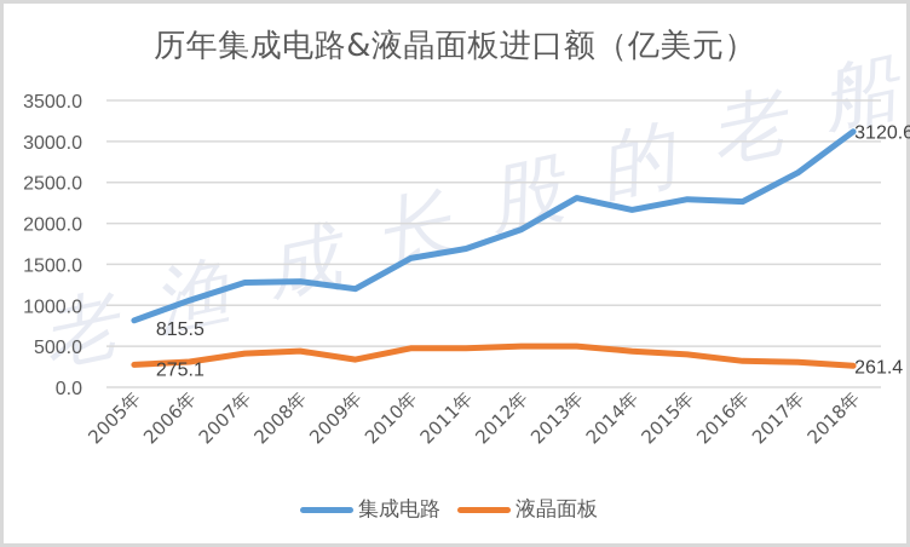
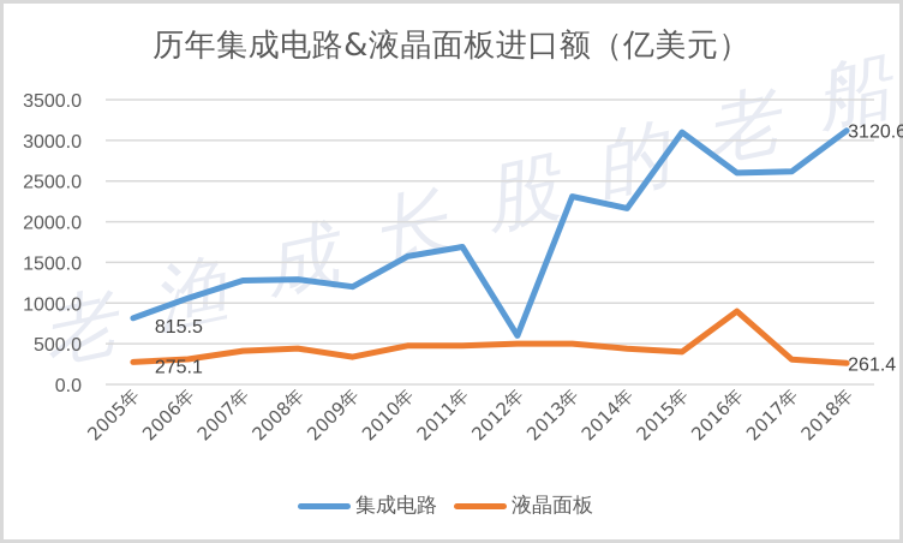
集成电路/2012年: 1900 -> 600
集成电路/2015年: 2300 -> 3100
集成电路/2016年: 2300 -> 2600
液晶面板/2016年: 300 -> 900
